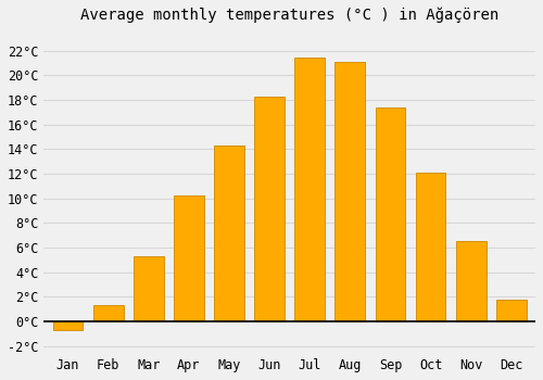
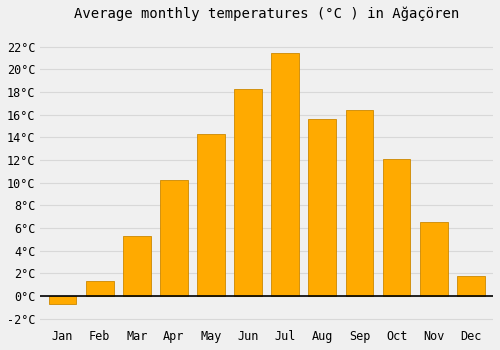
Aug: 21.1°C -> 15.6°C
Sep: 17.4°C -> 16.4°C
